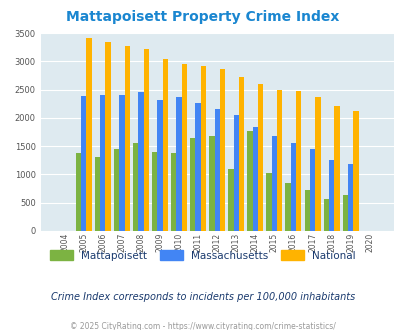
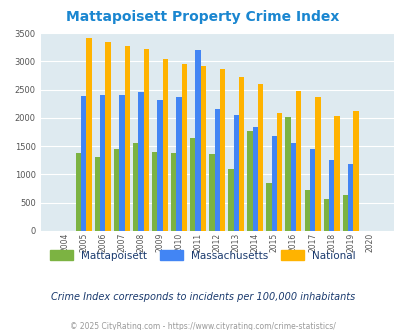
Massachusetts/2011: 2270 -> 3200
Mattapoisett/2012: 1680 -> 1360
Mattapoisett/2015: 1020 -> 840
National/2015: 2490 -> 2080
Mattapoisett/2016: 840 -> 2020
National/2018: 2210 -> 2040
